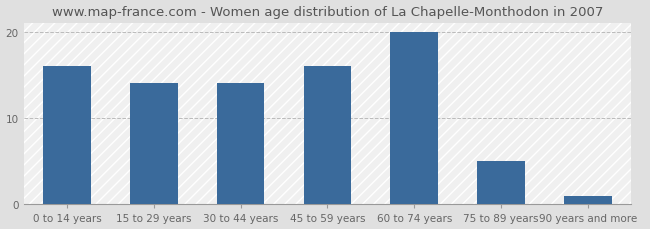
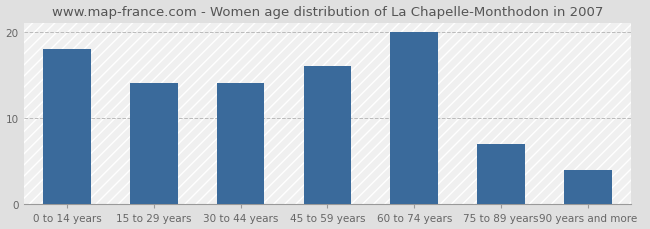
0 to 14 years: 16 -> 18
75 to 89 years: 5 -> 7
90 years and more: 1 -> 4
